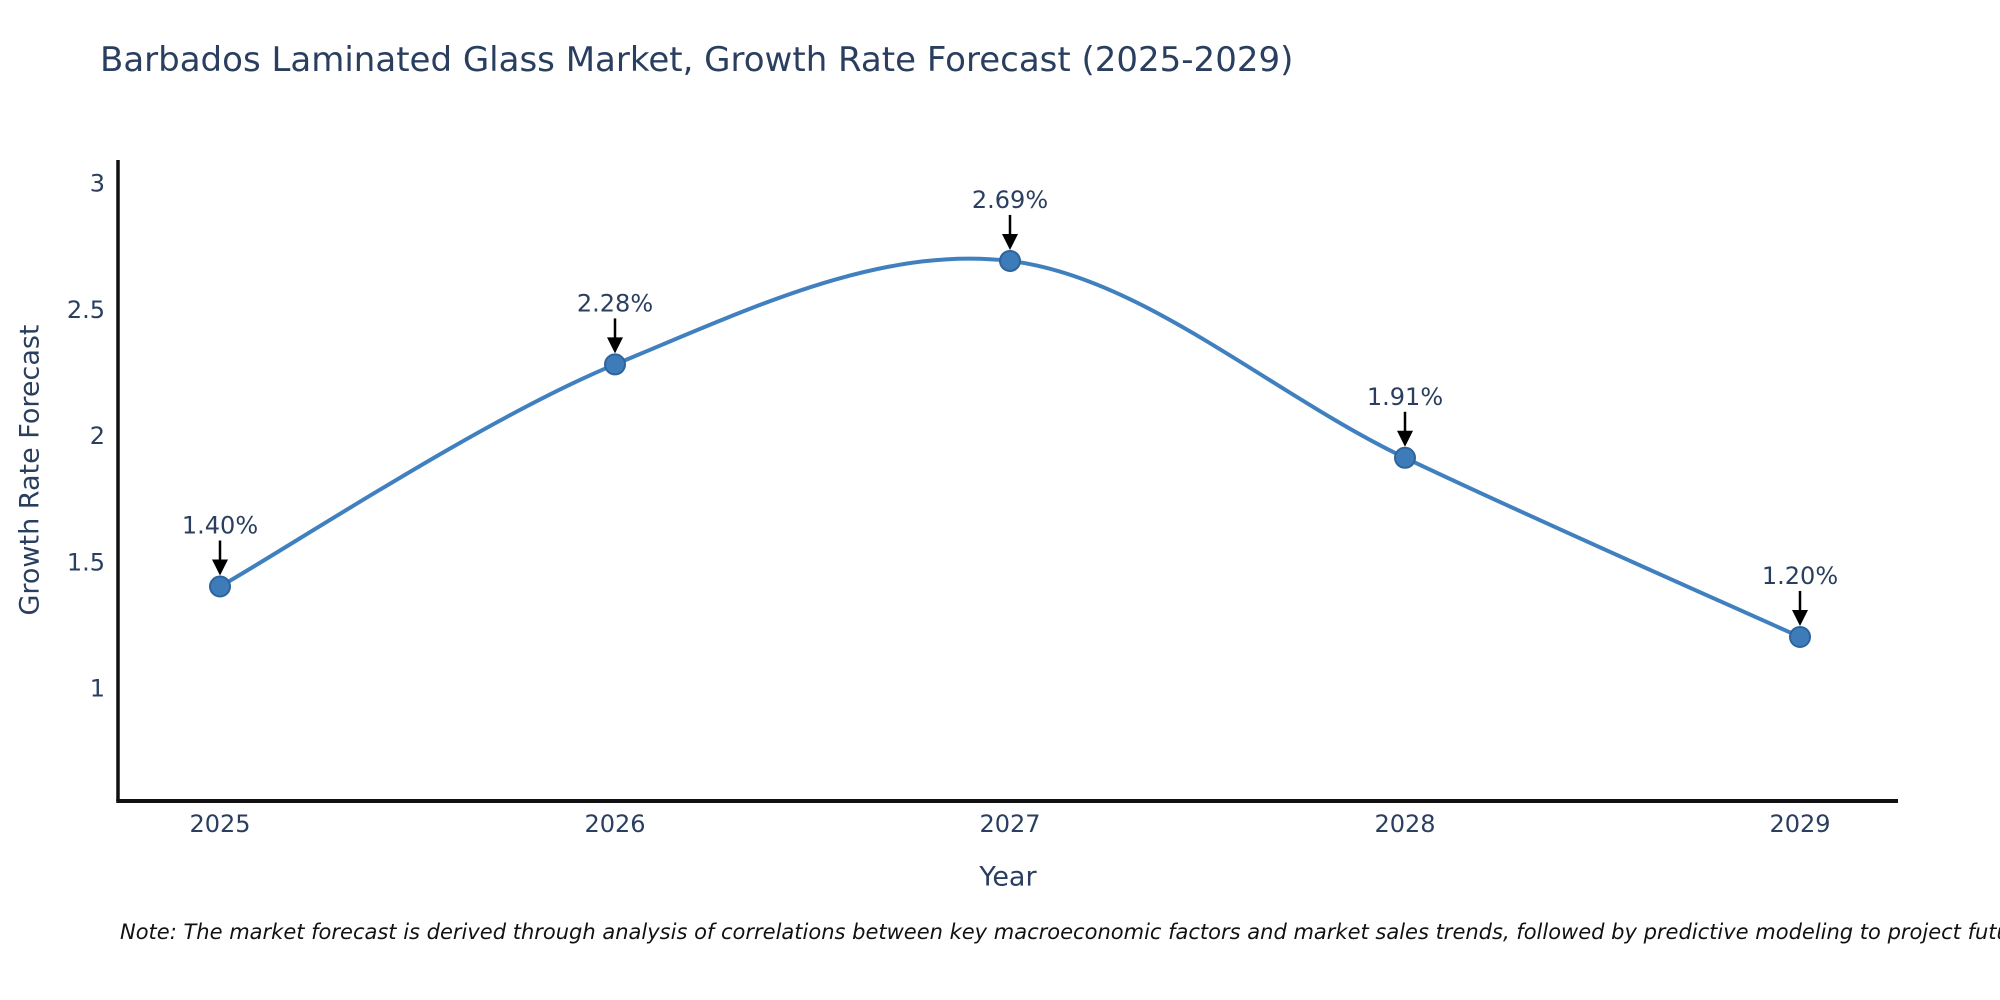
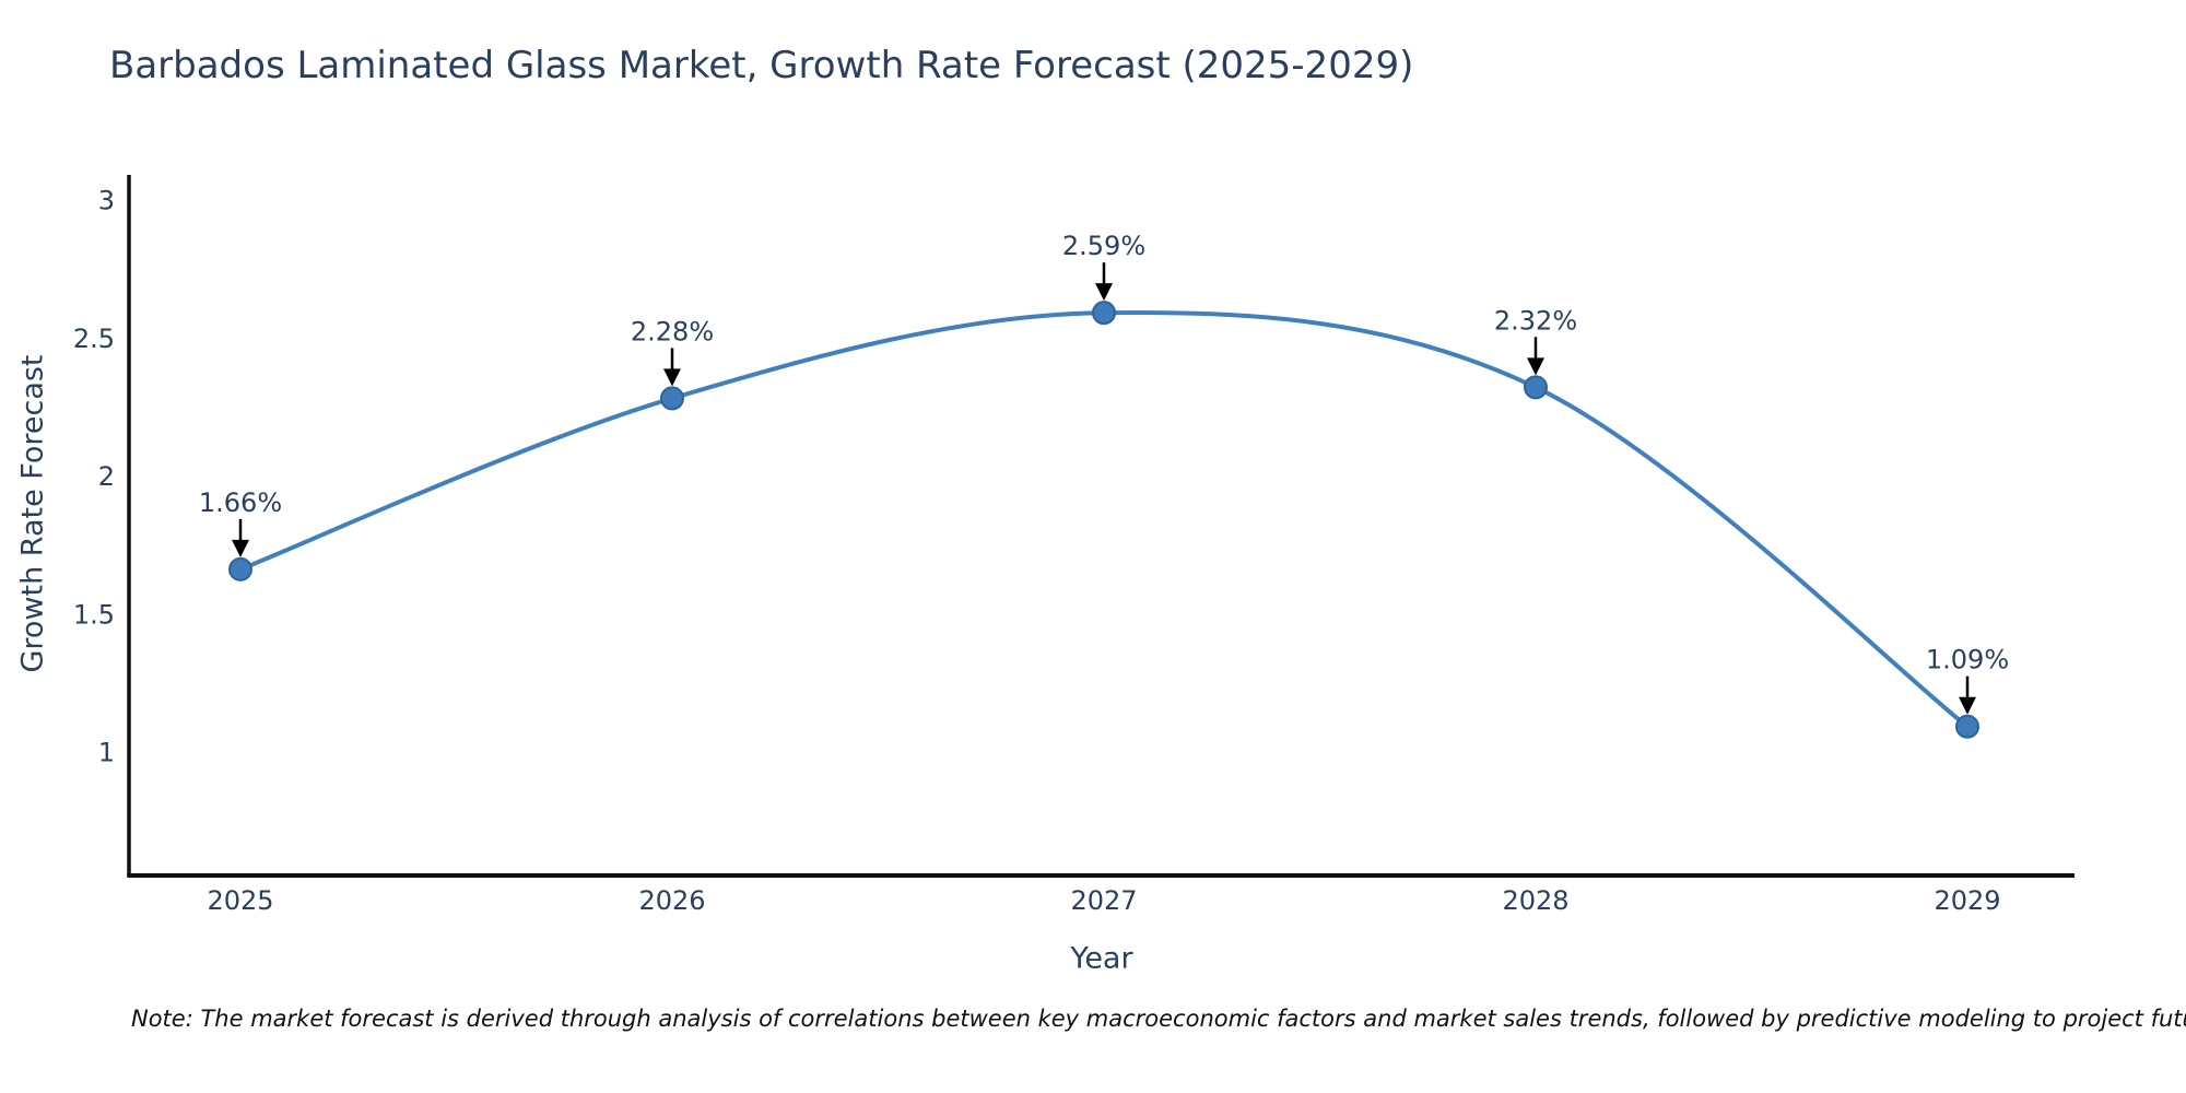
2025: 1.40% -> 1.66%
2027: 2.69% -> 2.59%
2028: 1.91% -> 2.32%
2029: 1.20% -> 1.09%
